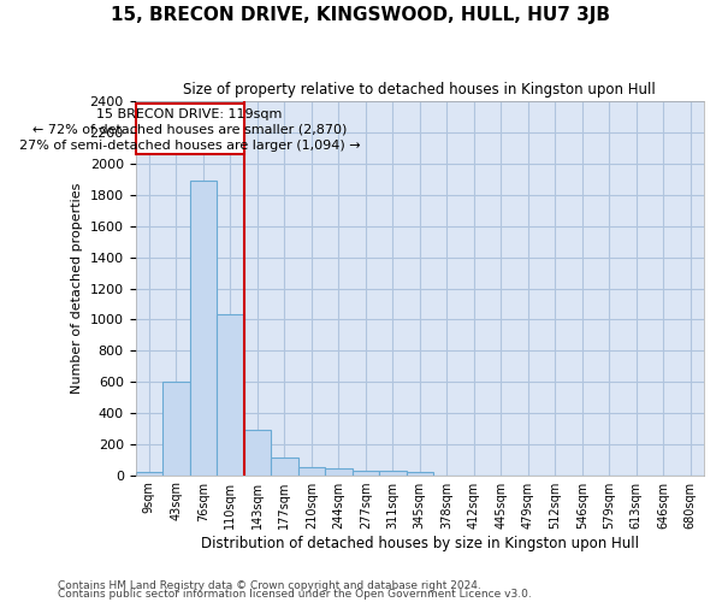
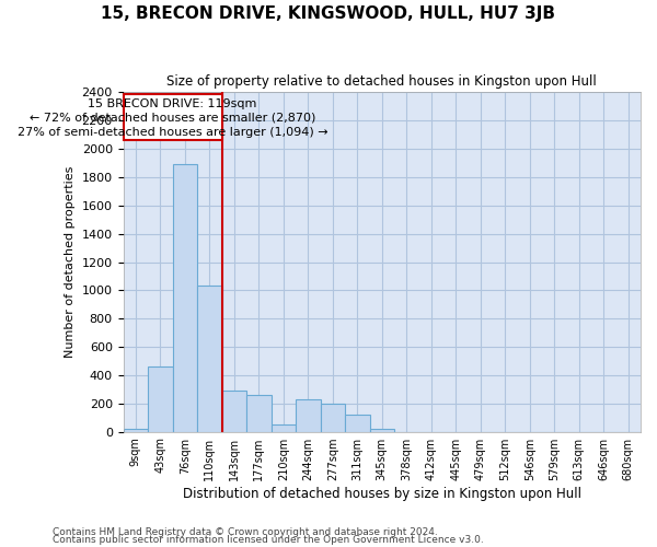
43sqm: 600 -> 460
177sqm: 110 -> 260
244sqm: 40 -> 230
277sqm: 30 -> 200
311sqm: 20 -> 120
